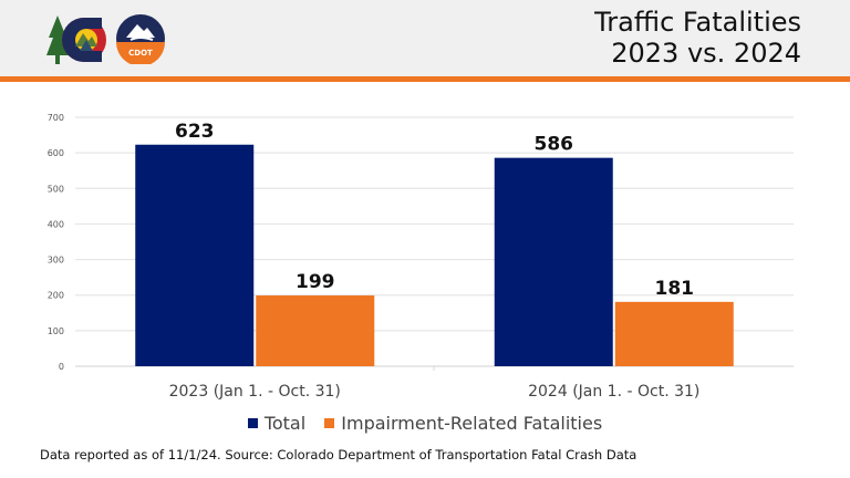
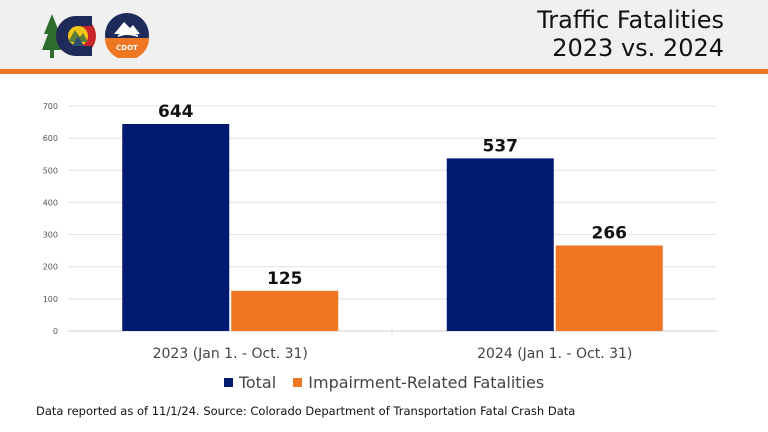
Total/2023 (Jan 1. - Oct. 31): 623 -> 644
Impairment-Related Fatalities/2023 (Jan 1. - Oct. 31): 199 -> 125
Total/2024 (Jan 1. - Oct. 31): 586 -> 537
Impairment-Related Fatalities/2024 (Jan 1. - Oct. 31): 181 -> 266
